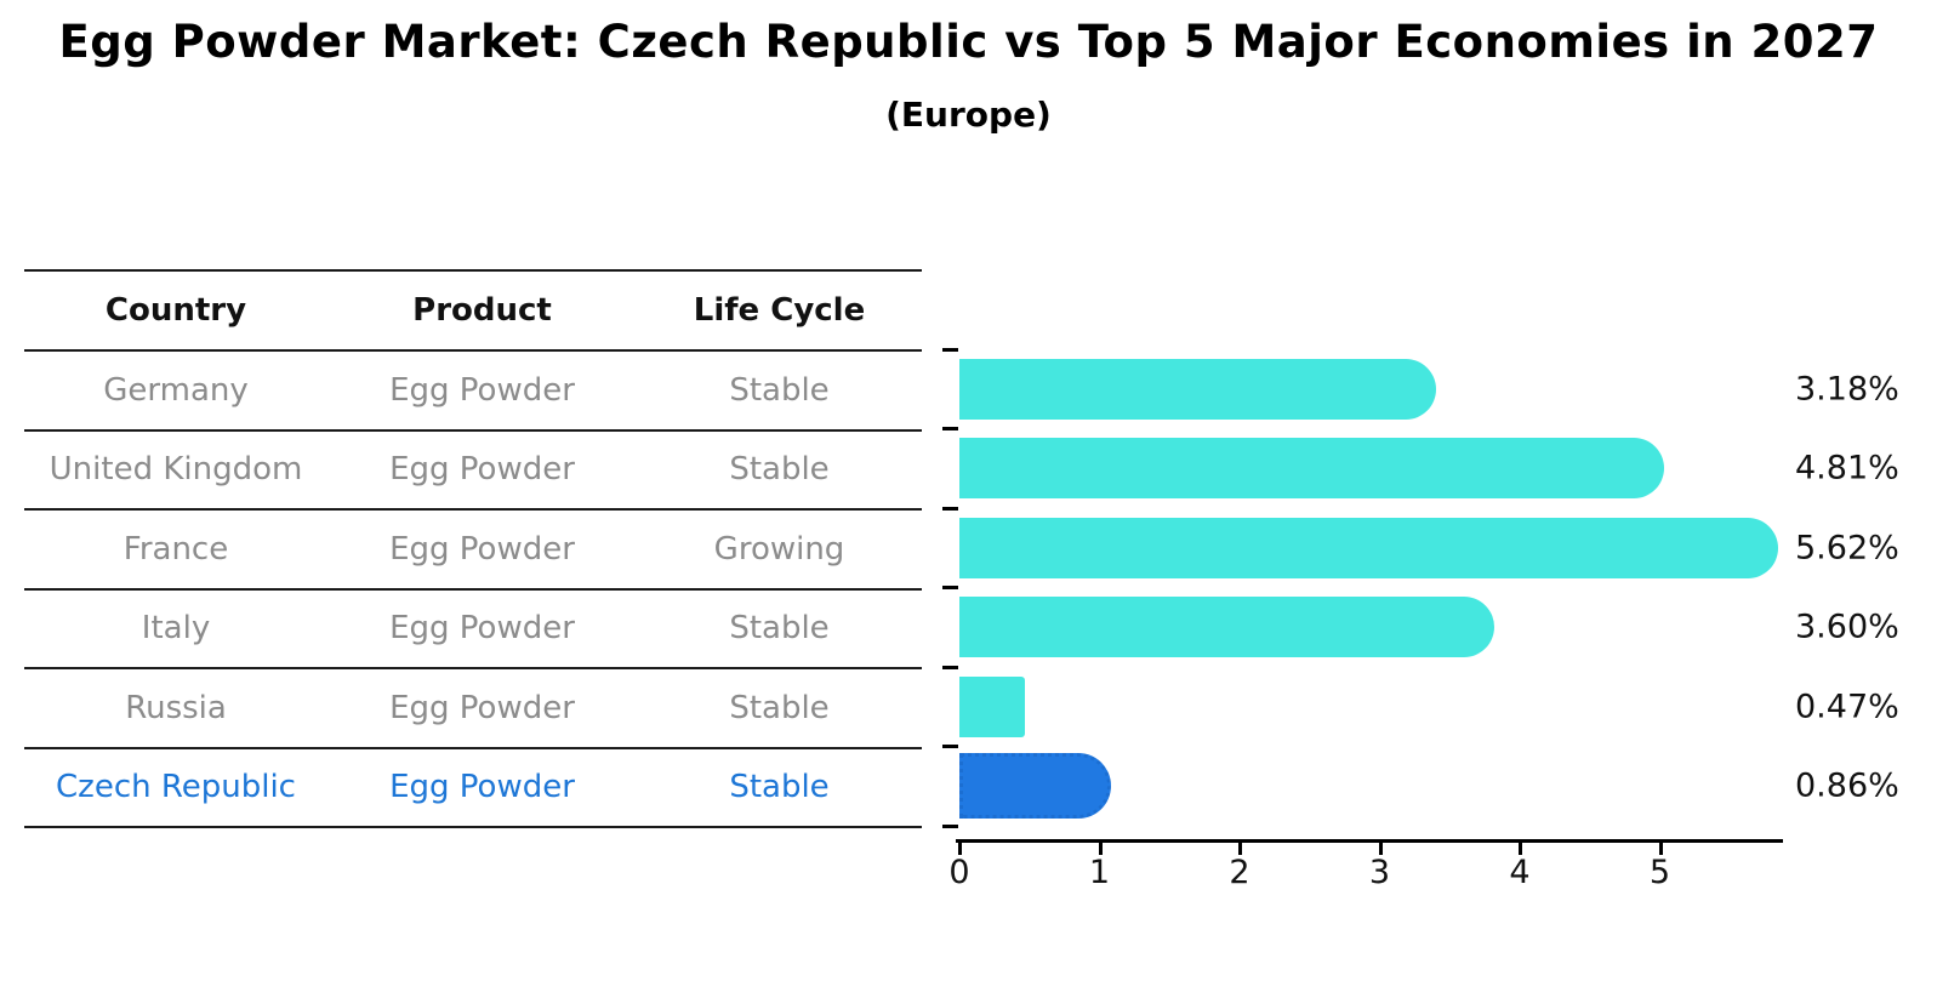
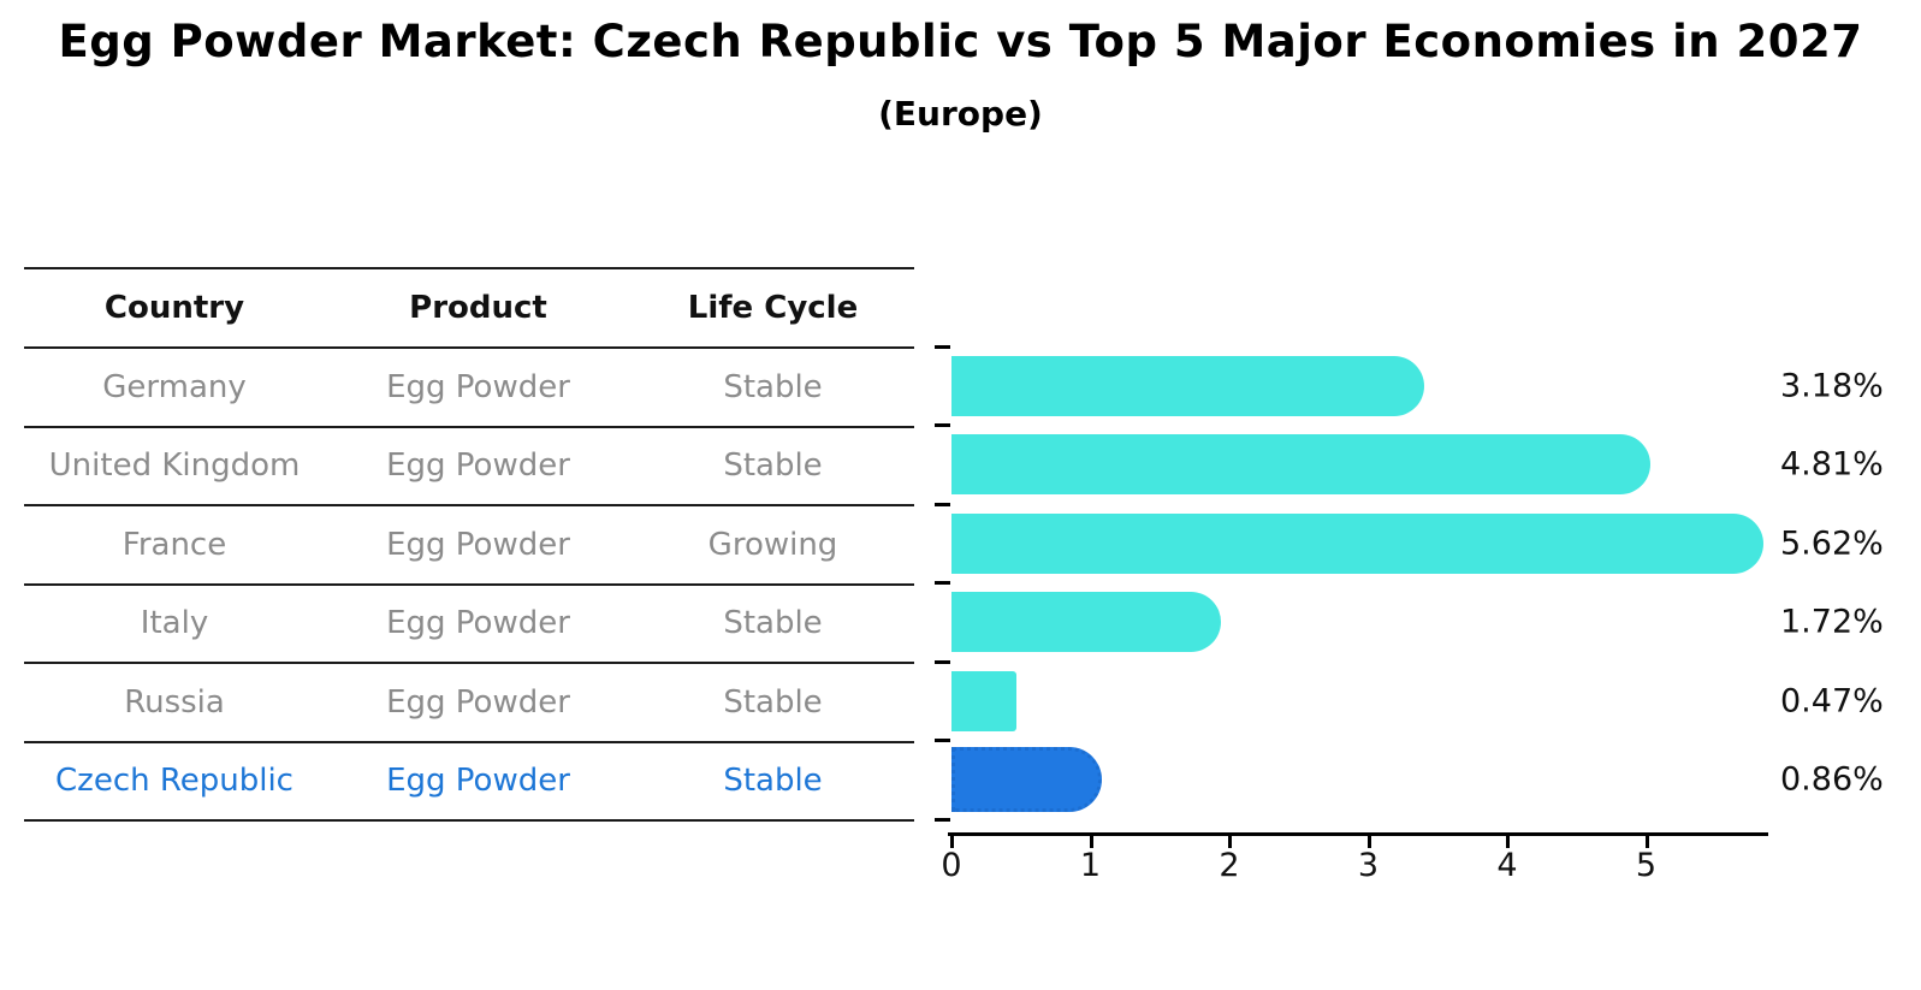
Italy: 3.60% -> 1.72%
